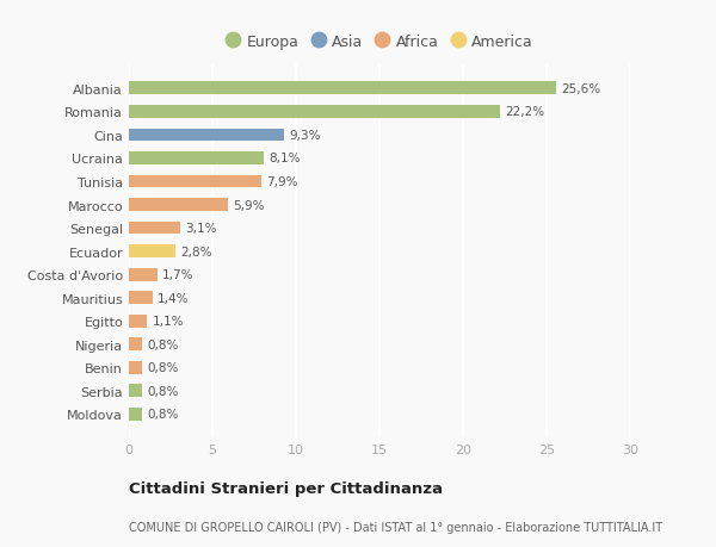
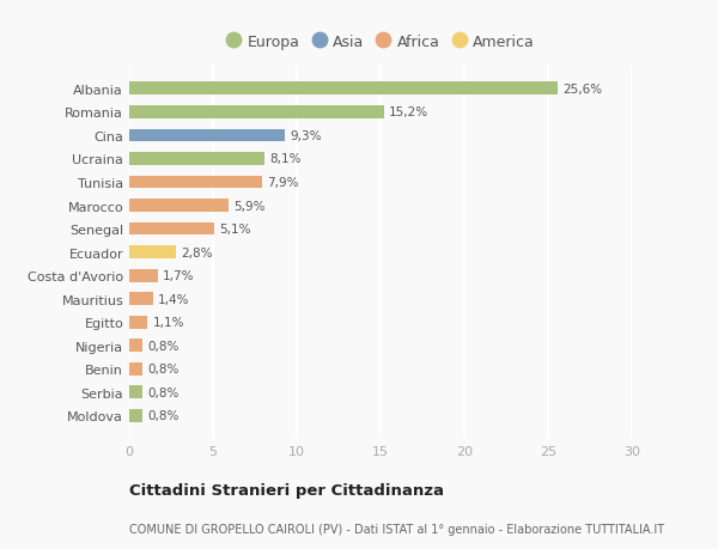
Romania: 22,2% -> 15,2%
Senegal: 3,1% -> 5,1%
